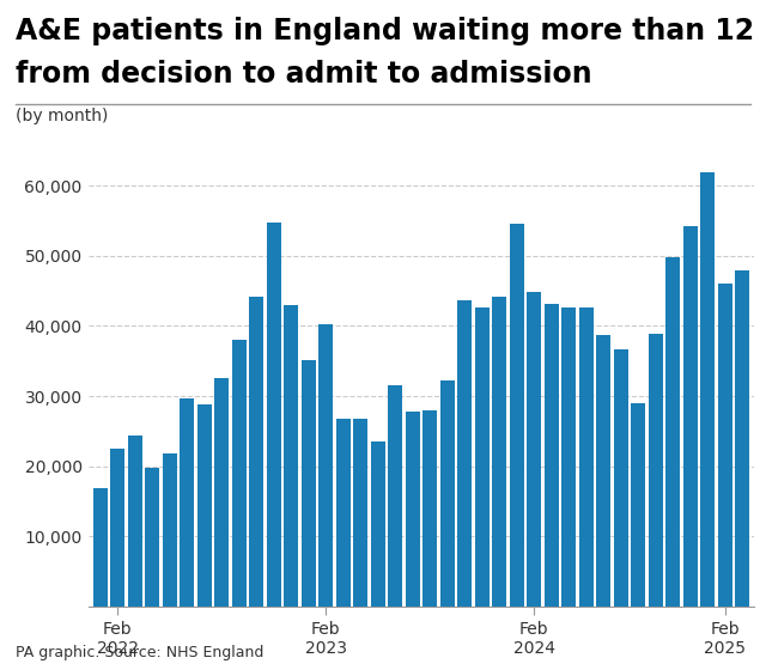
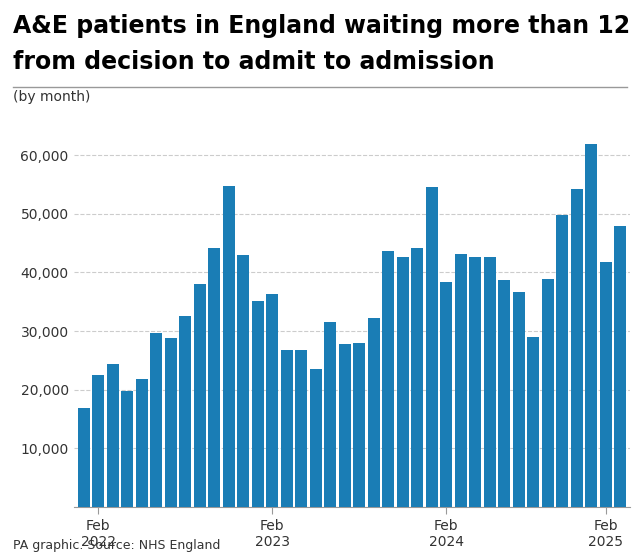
Feb 2023: 40,200 -> 36,400
Feb 2024: 44,900 -> 38,400
Feb 2025: 46,100 -> 41,800
